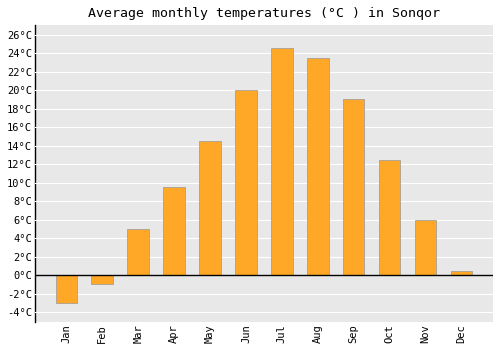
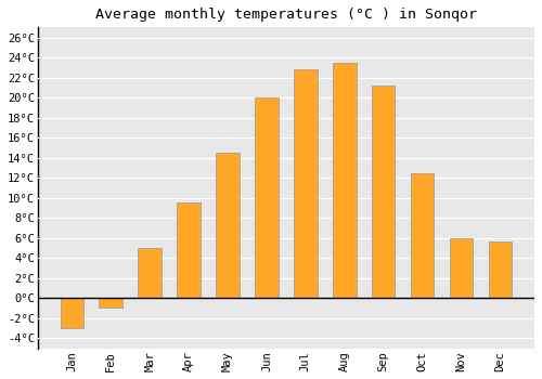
Jul: 24.5°C -> 22.8°C
Sep: 19.0°C -> 21.2°C
Dec: 0.5°C -> 5.6°C
